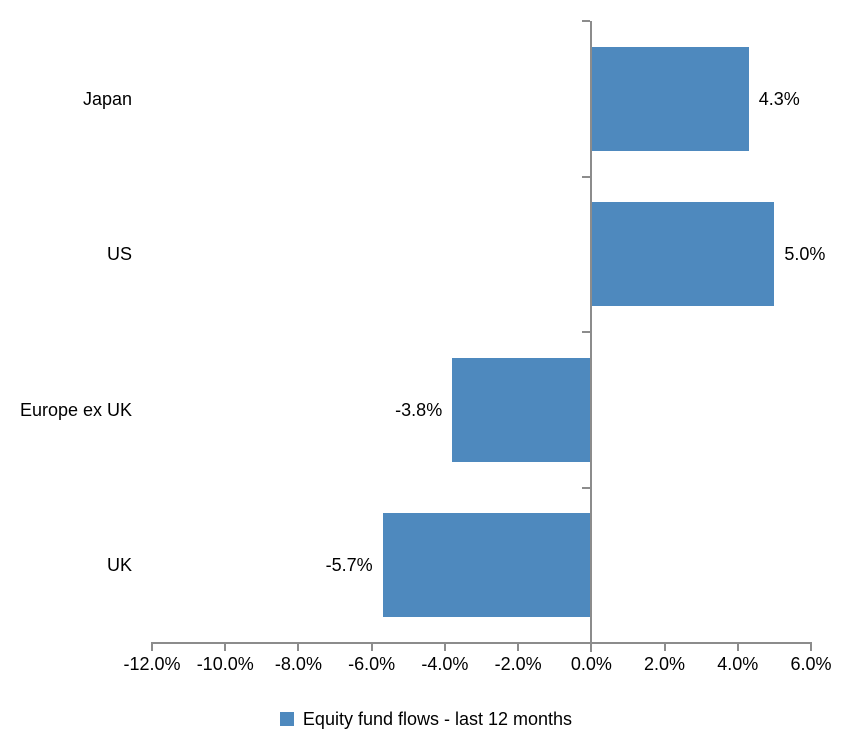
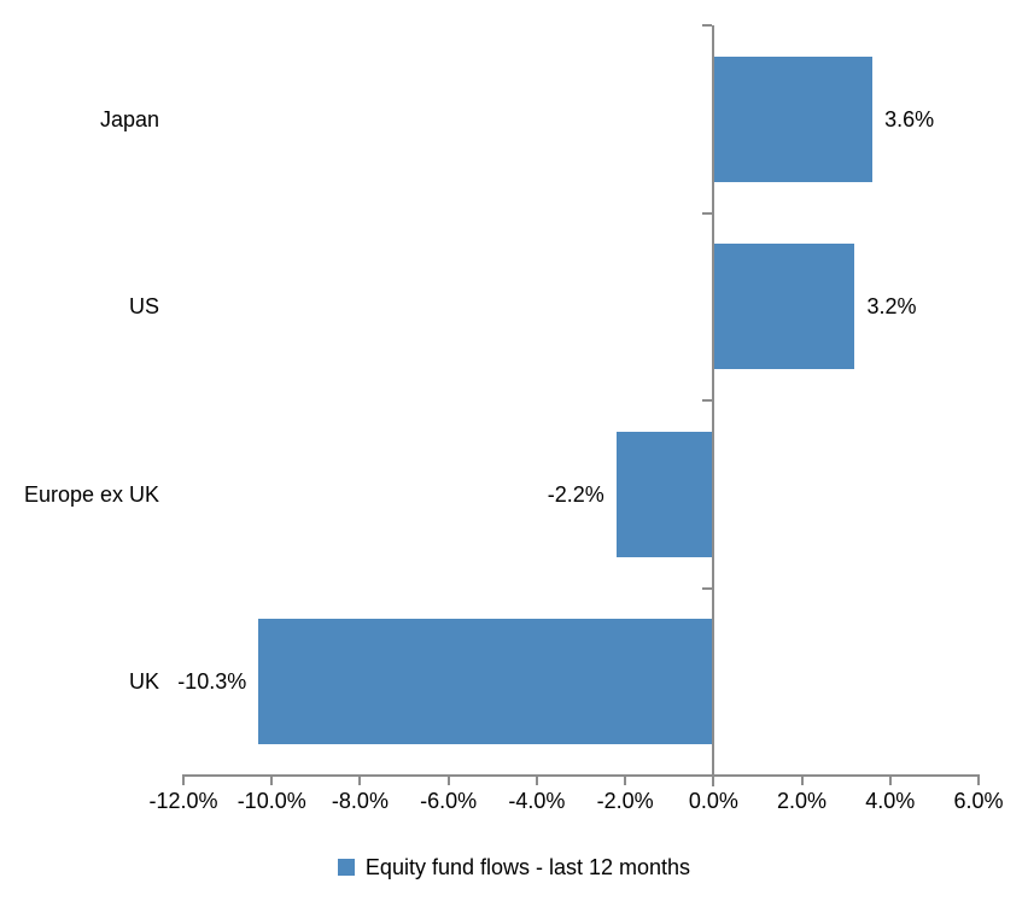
Japan: 4.3% -> 3.6%
US: 5.0% -> 3.2%
Europe ex UK: -3.8% -> -2.2%
UK: -5.7% -> -10.3%
